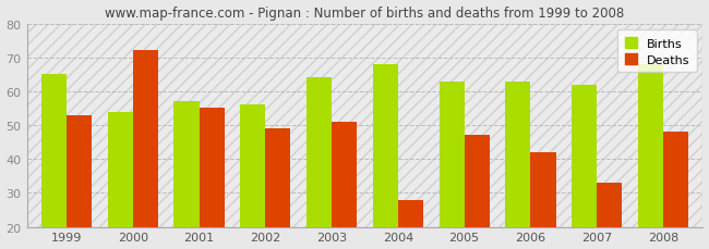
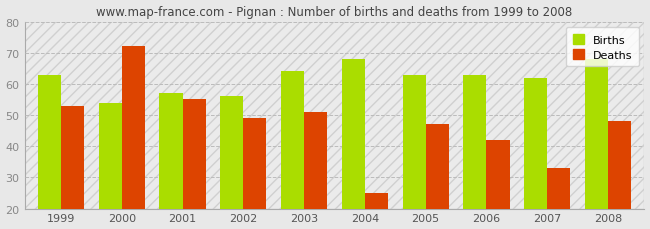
Births/1999: 65 -> 63
Deaths/2004: 28 -> 25
